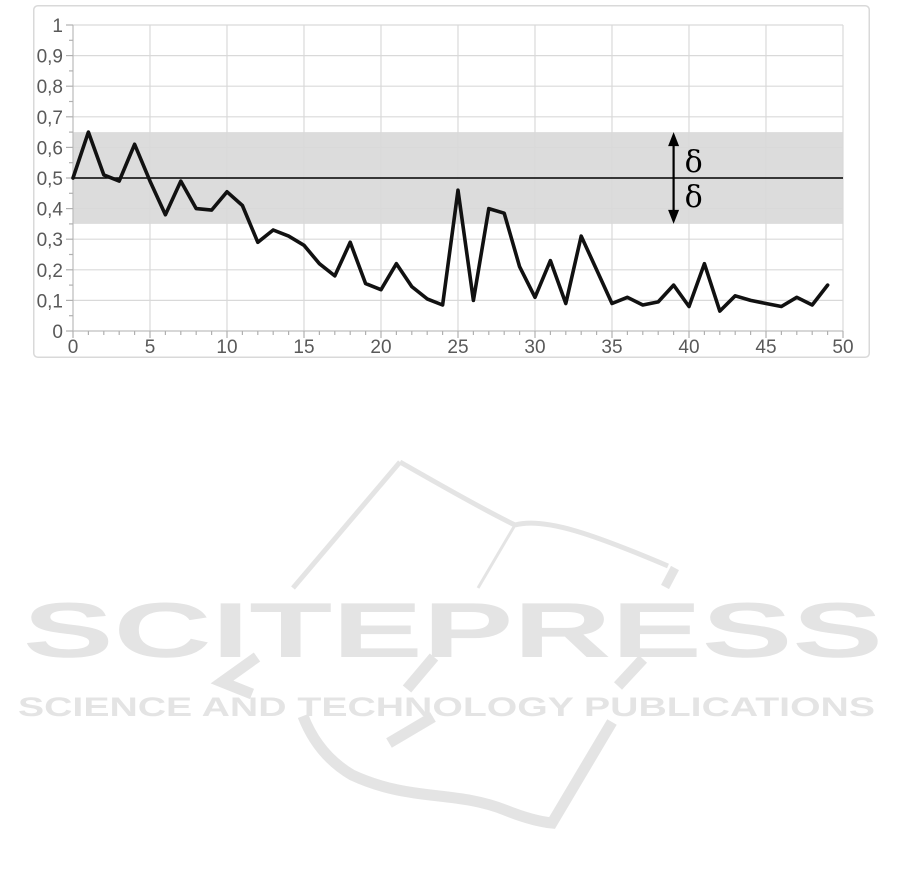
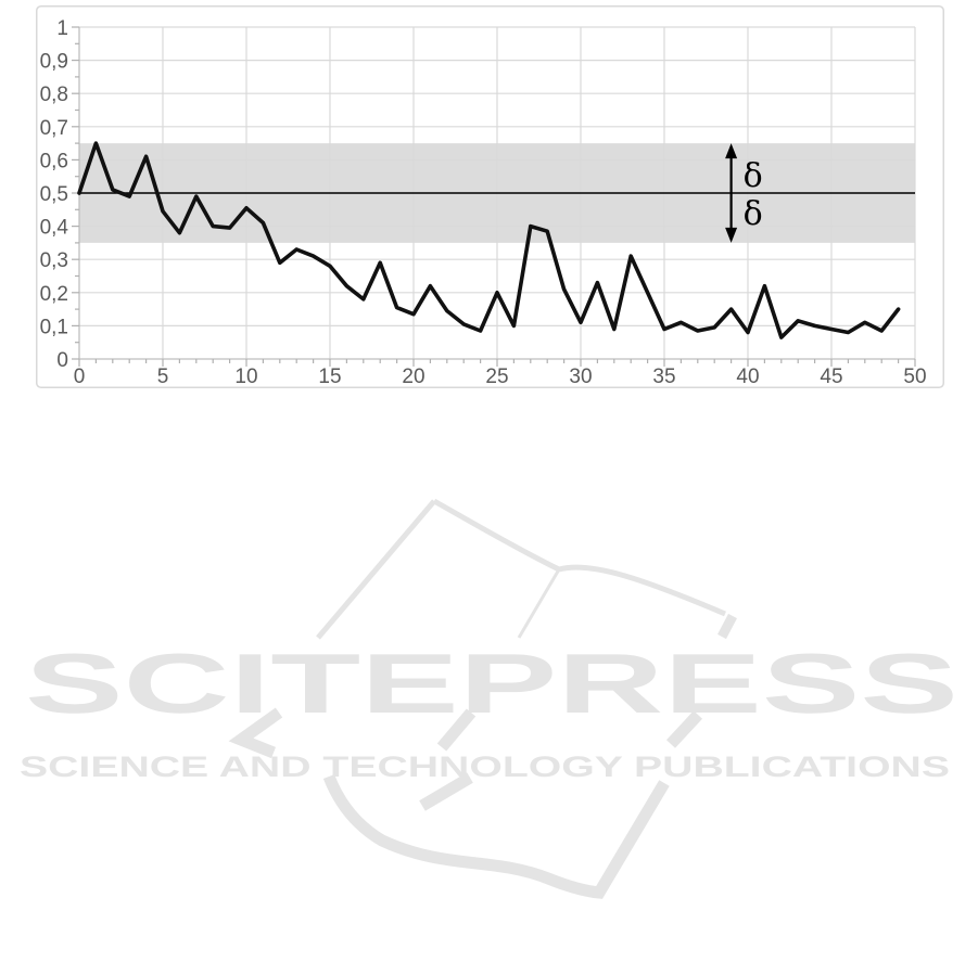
5: 0,49 -> 0,45
25: 0,46 -> 0,20
